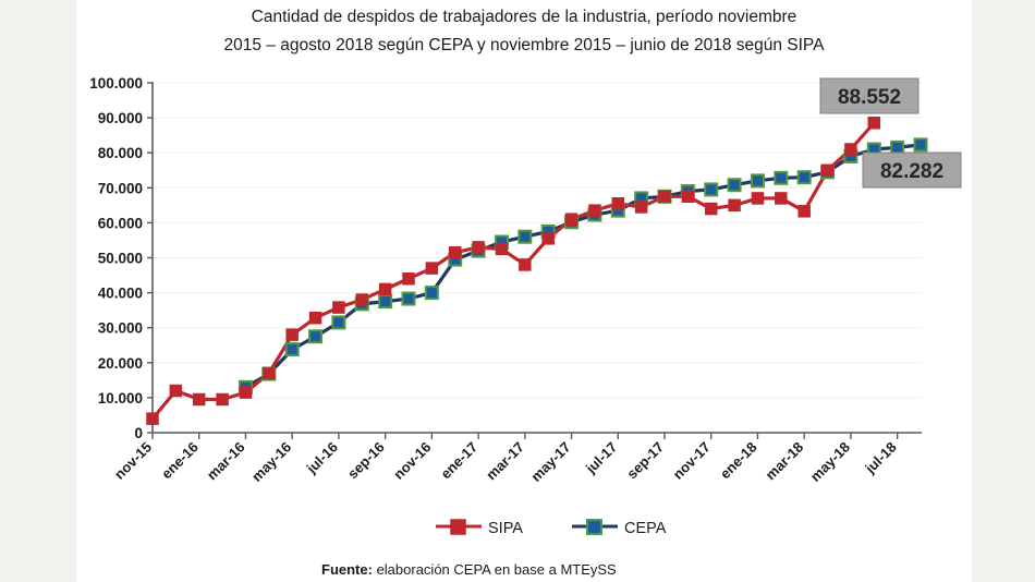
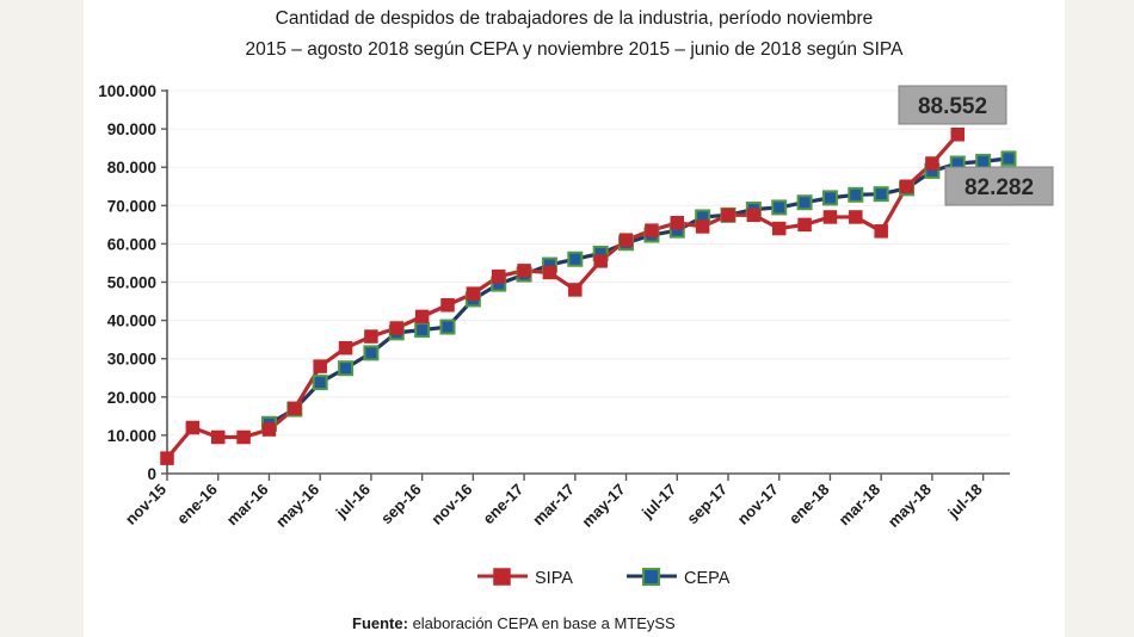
CEPA/nov-16: 40000 -> 46000
